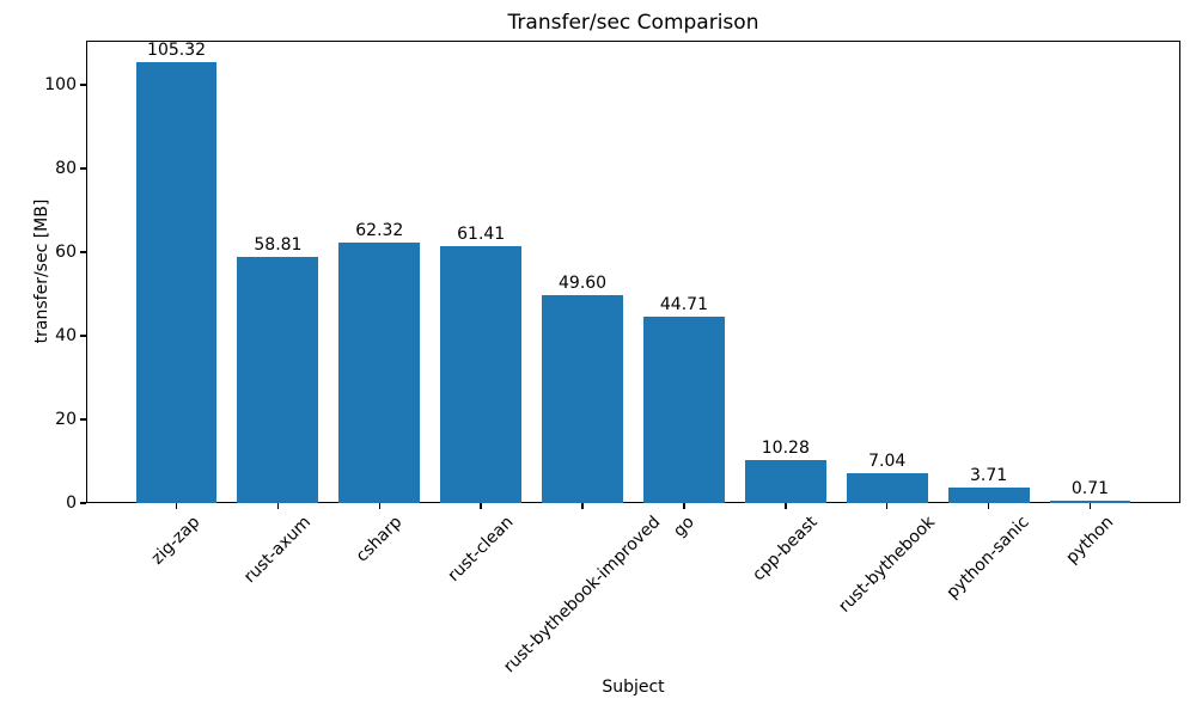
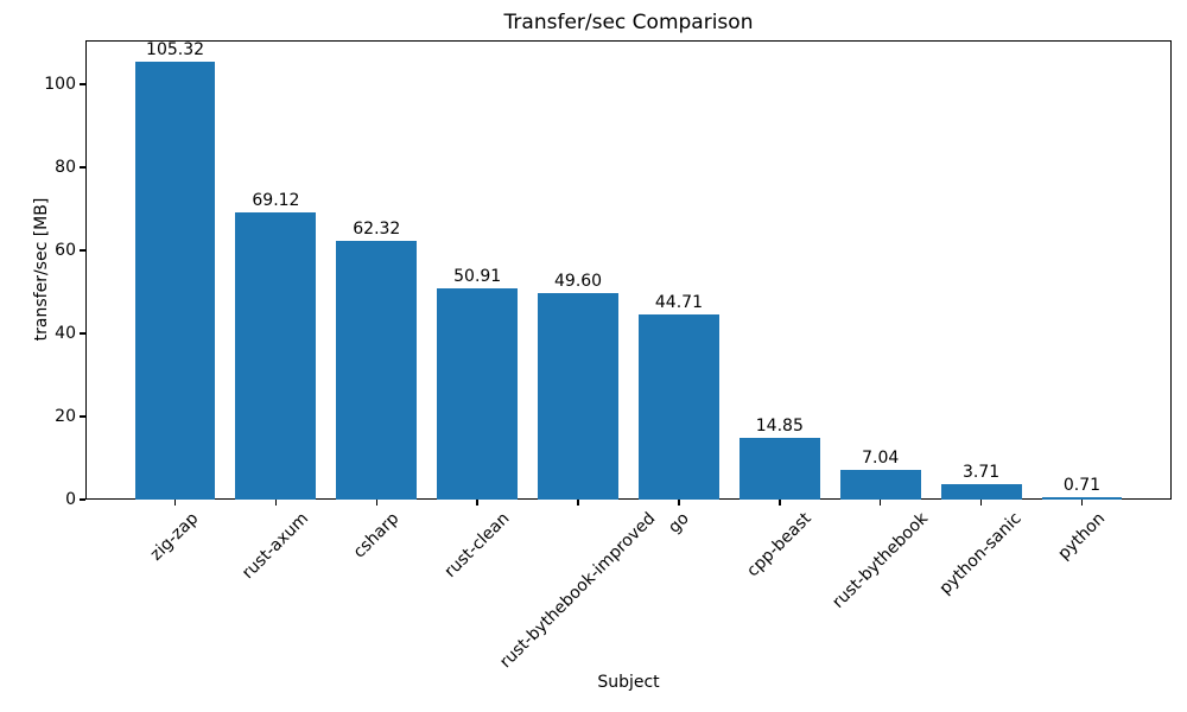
rust-axum: 58.81 -> 69.12
rust-clean: 61.41 -> 50.91
cpp-beast: 10.28 -> 14.85
